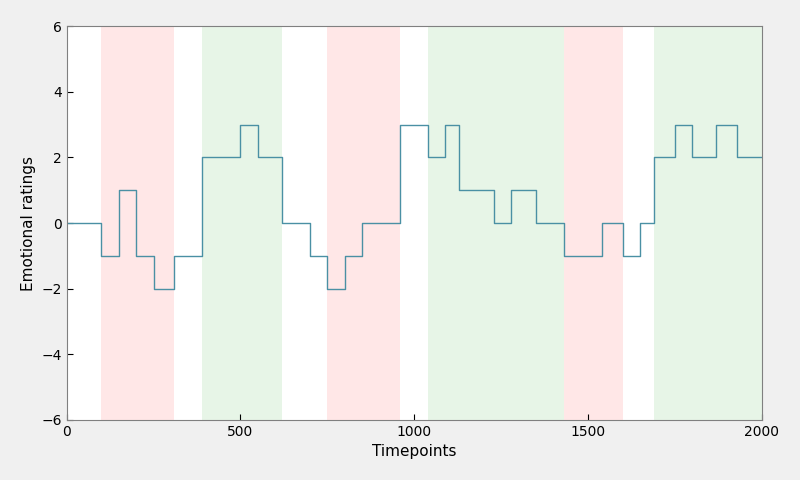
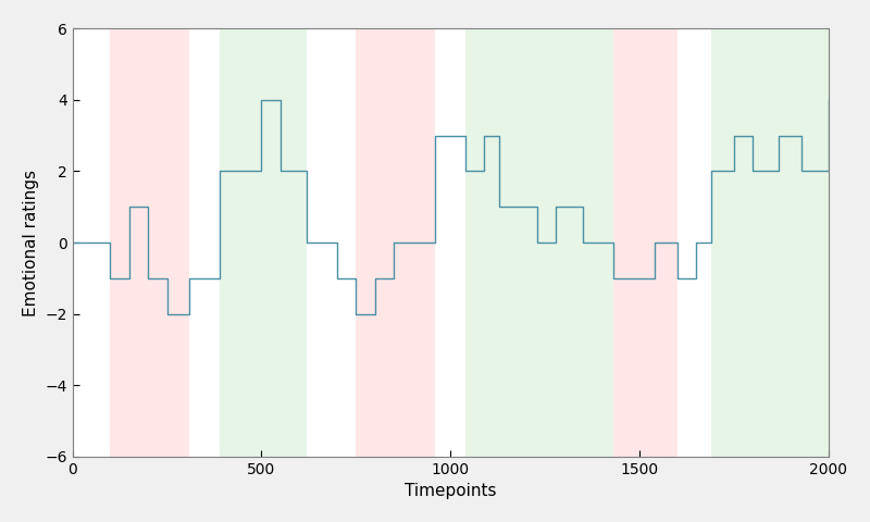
500: 3 -> 4
2000: 2 -> 4
